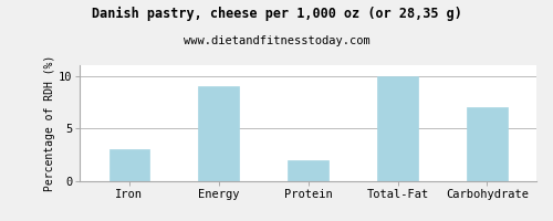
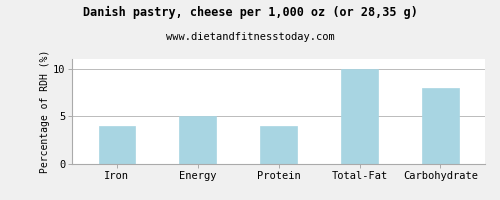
Iron: 3 -> 4
Energy: 9 -> 5
Protein: 2 -> 4
Carbohydrate: 7 -> 8
